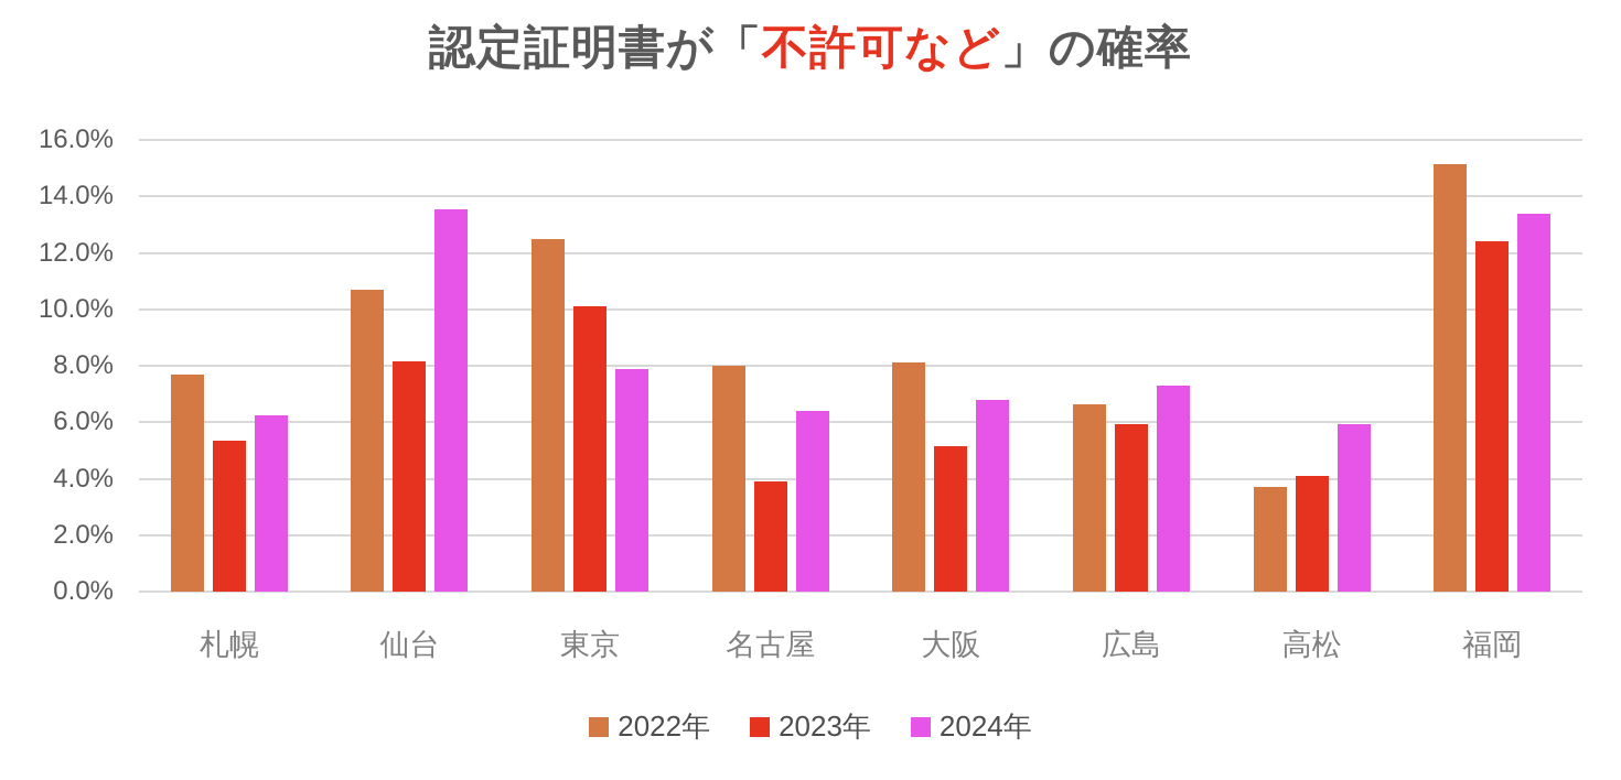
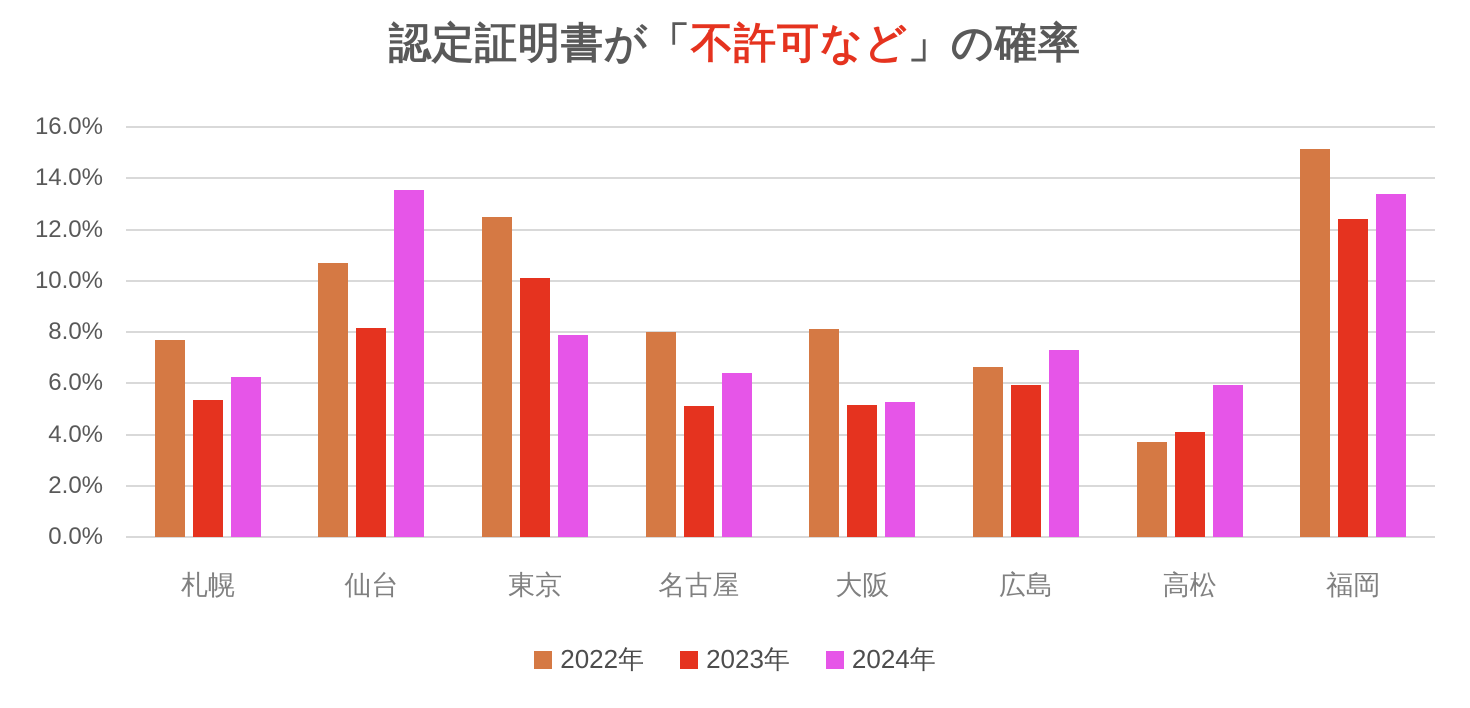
2023年/名古屋: 3.9% -> 5.1%
2024年/大阪: 6.8% -> 5.2%
